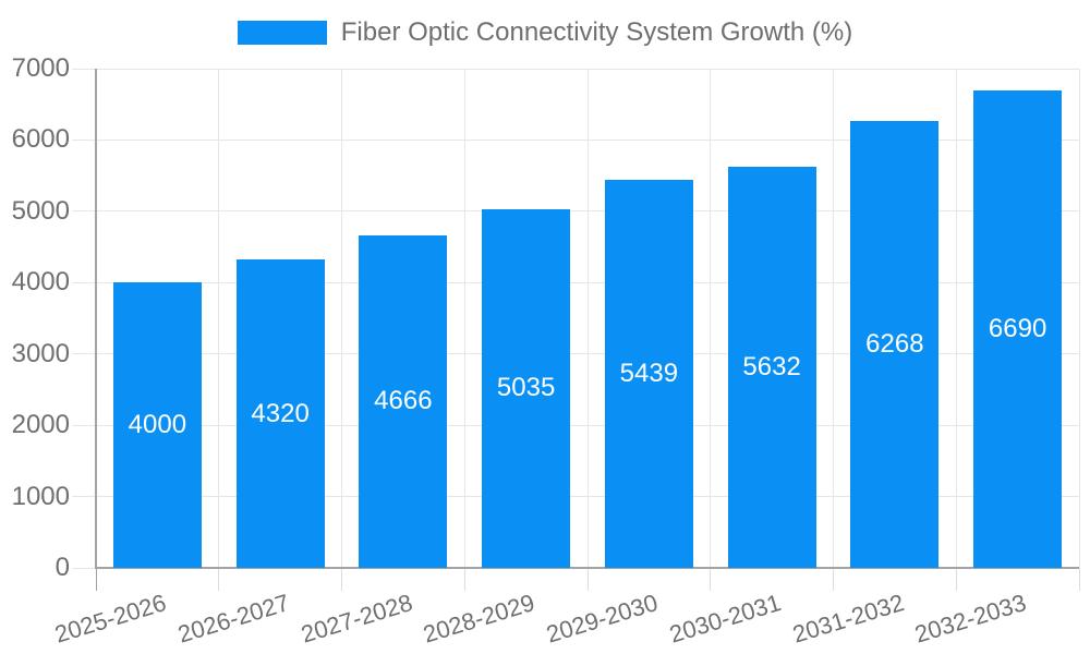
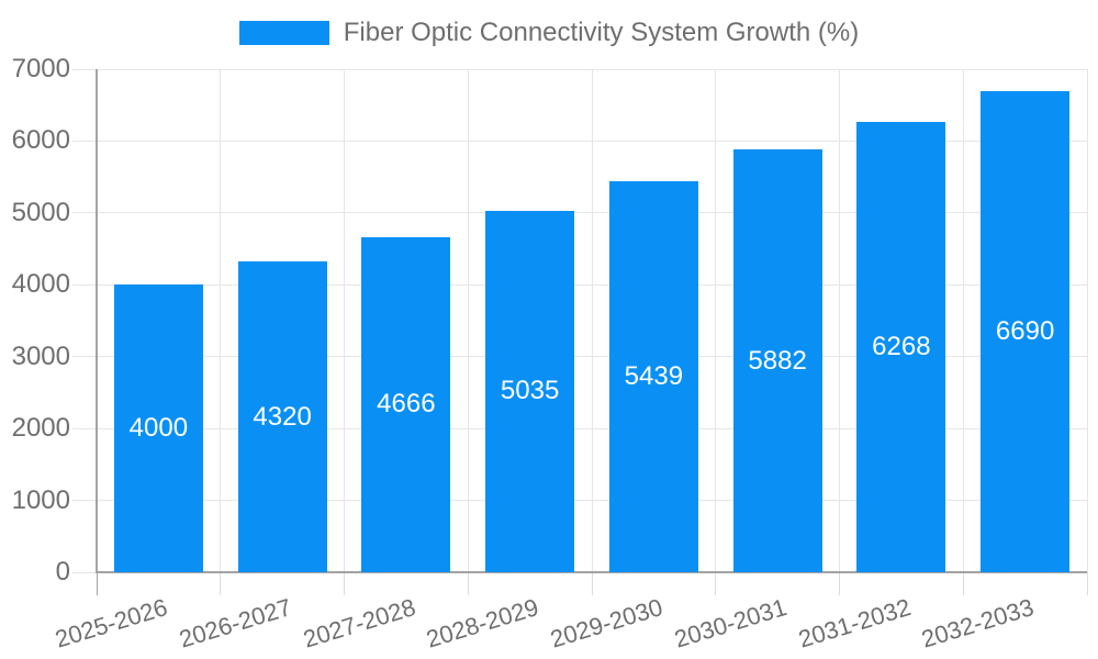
2030-2031: 5632 -> 5882
